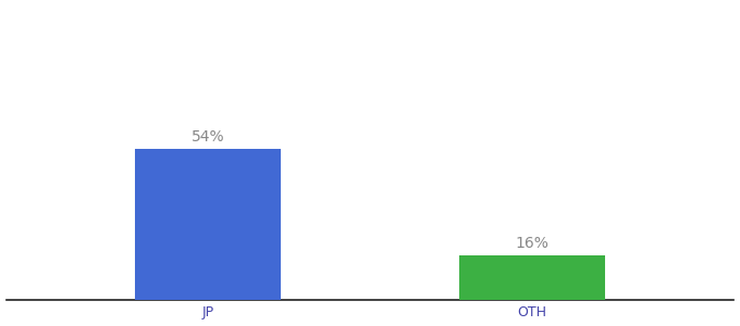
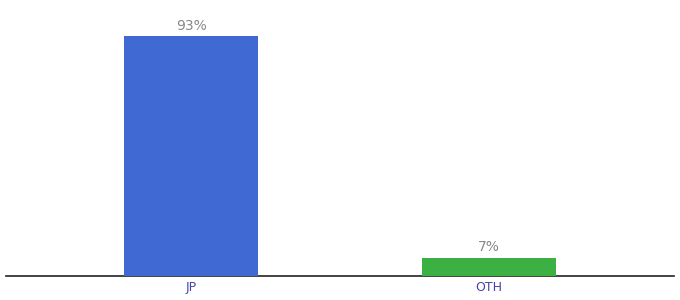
JP: 54% -> 93%
OTH: 16% -> 7%
